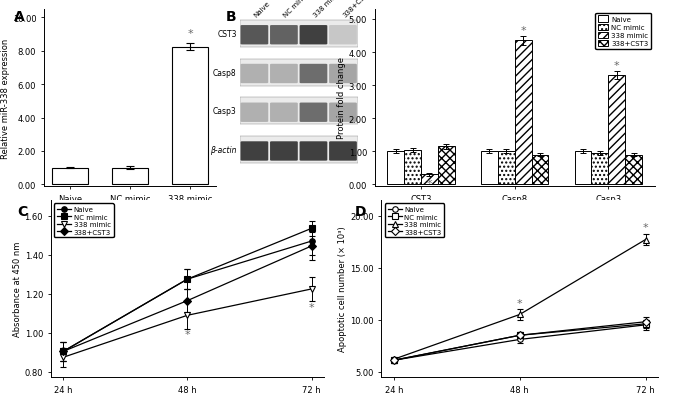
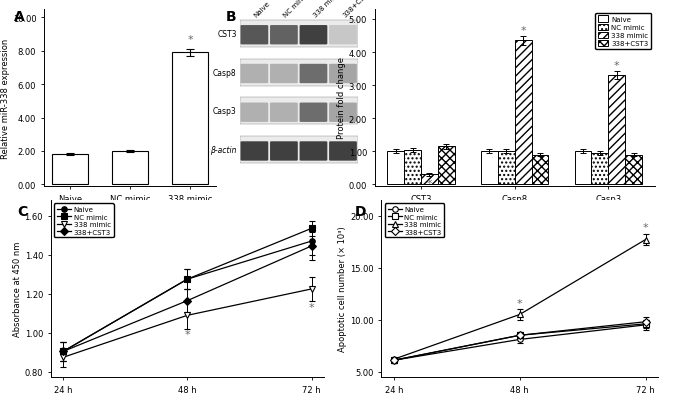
Naive: 1.0 -> 1.8
NC mimic: 1.0 -> 2.0
338 mimic: 8.2 -> 7.9
